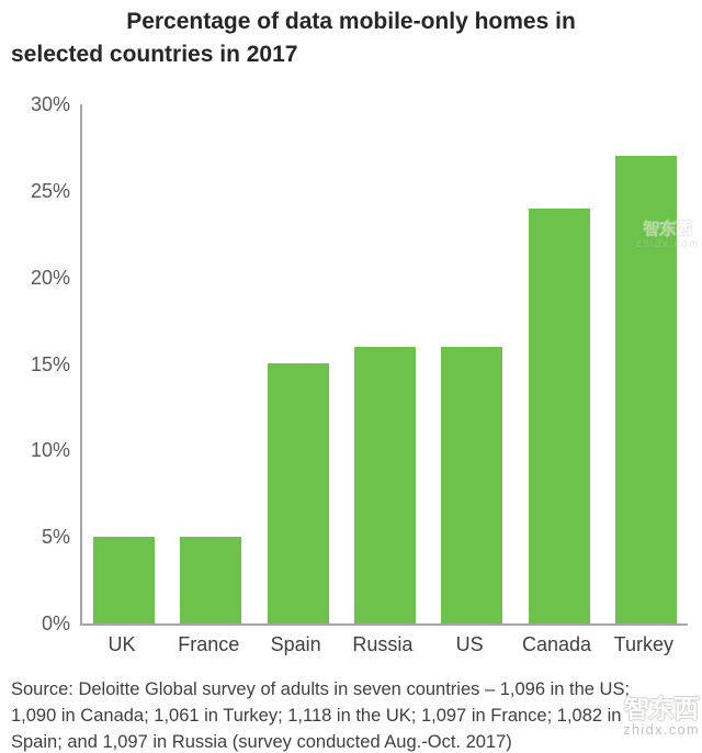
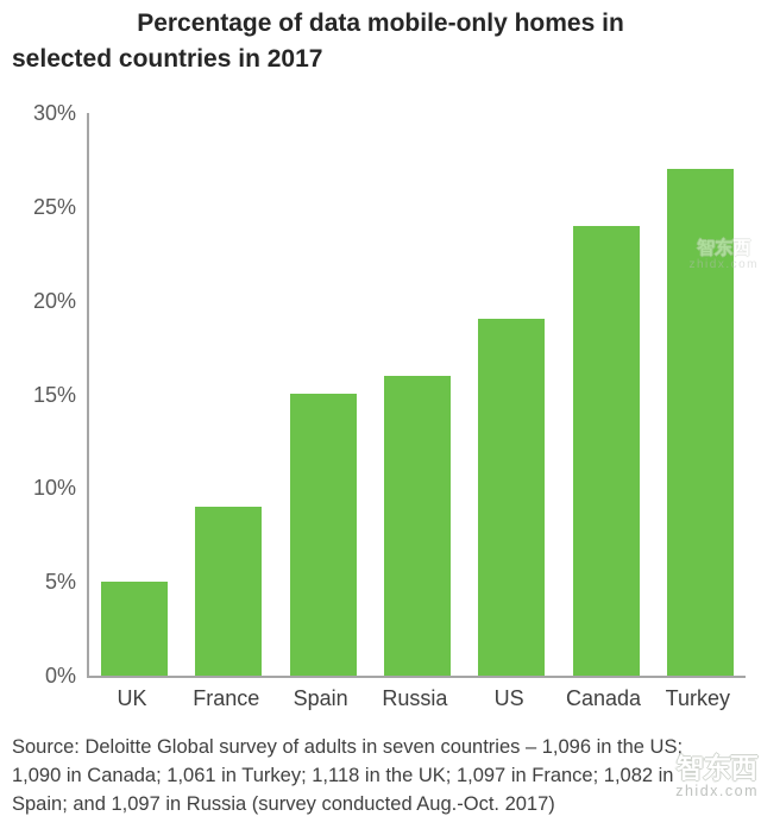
France: 5% -> 9%
US: 16% -> 19%
